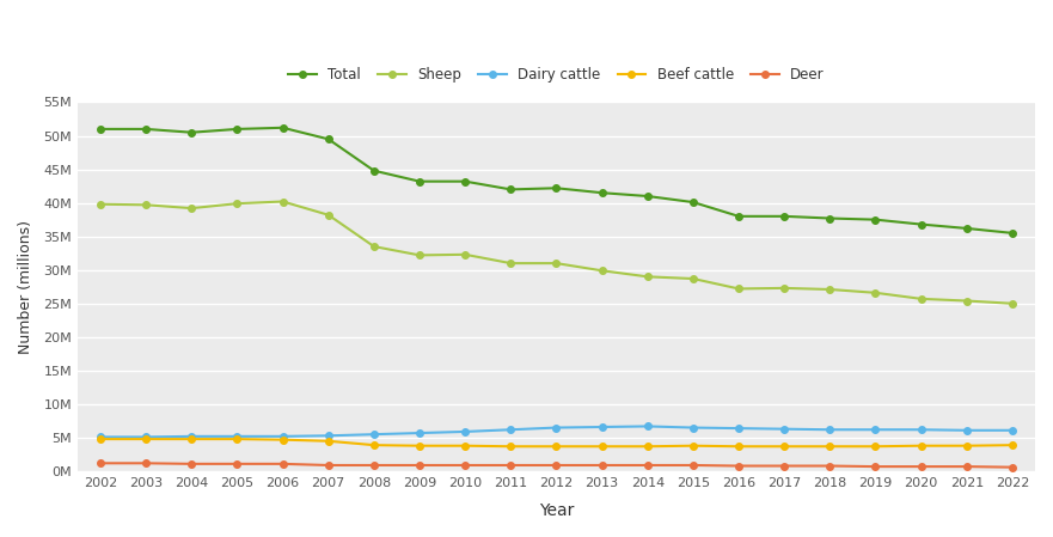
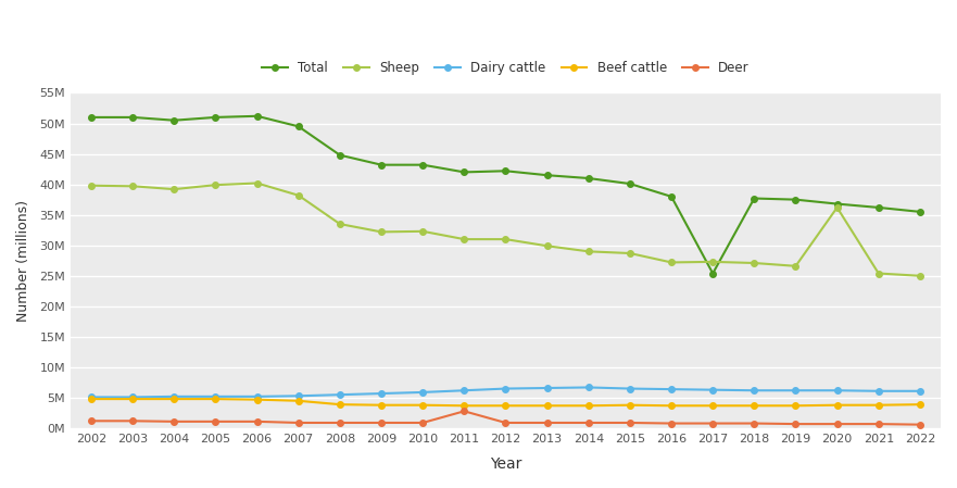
Deer/2011: 0.9M -> 2.8M
Total/2017: 38.0M -> 25.4M
Sheep/2020: 25.7M -> 36.2M
